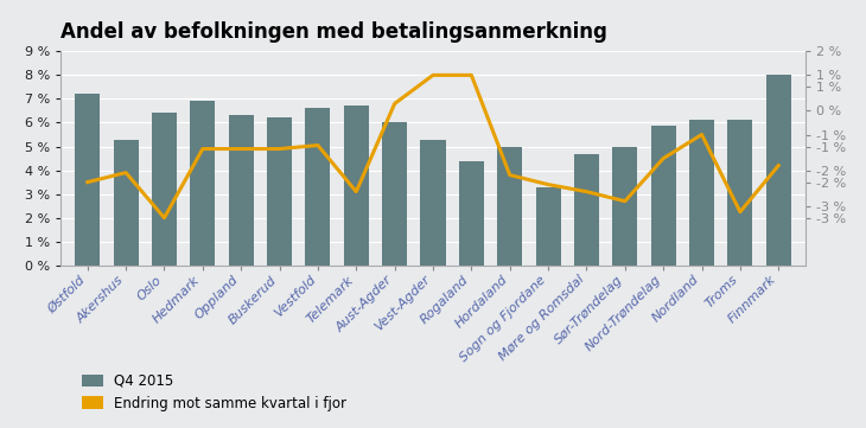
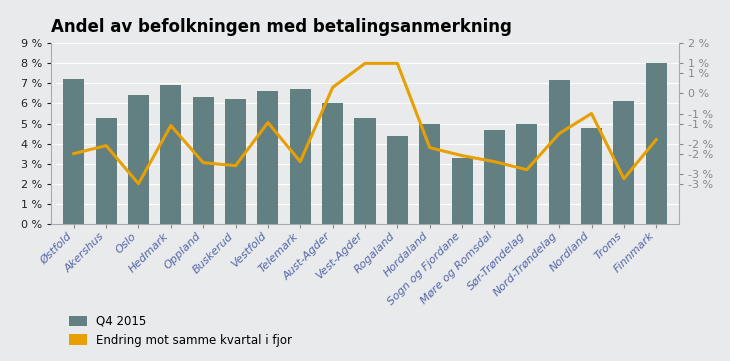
Endring mot samme kvartal i fjor/Oppland: 4.90 % -> 3.05 %
Endring mot samme kvartal i fjor/Buskerud: 4.90 % -> 2.90 %
Q4 2015/Nord-Trøndelag: 5.85 % -> 7.15 %
Q4 2015/Nordland: 6.10 % -> 4.80 %
